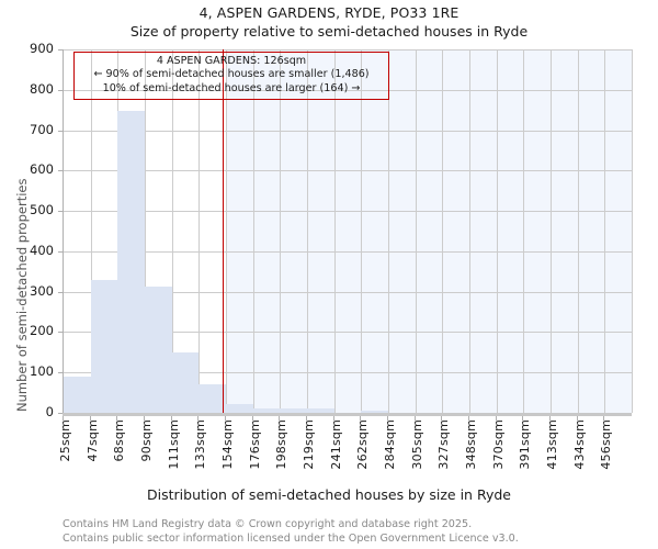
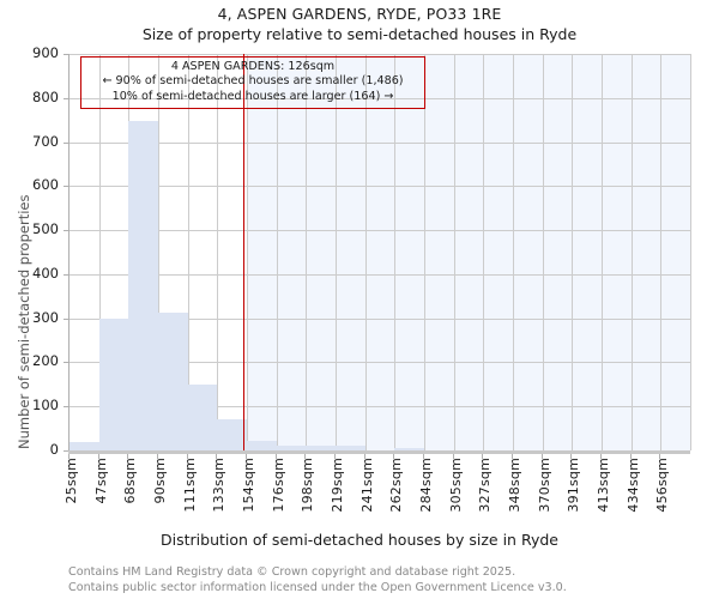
25sqm: 90 -> 20
47sqm: 330 -> 300
